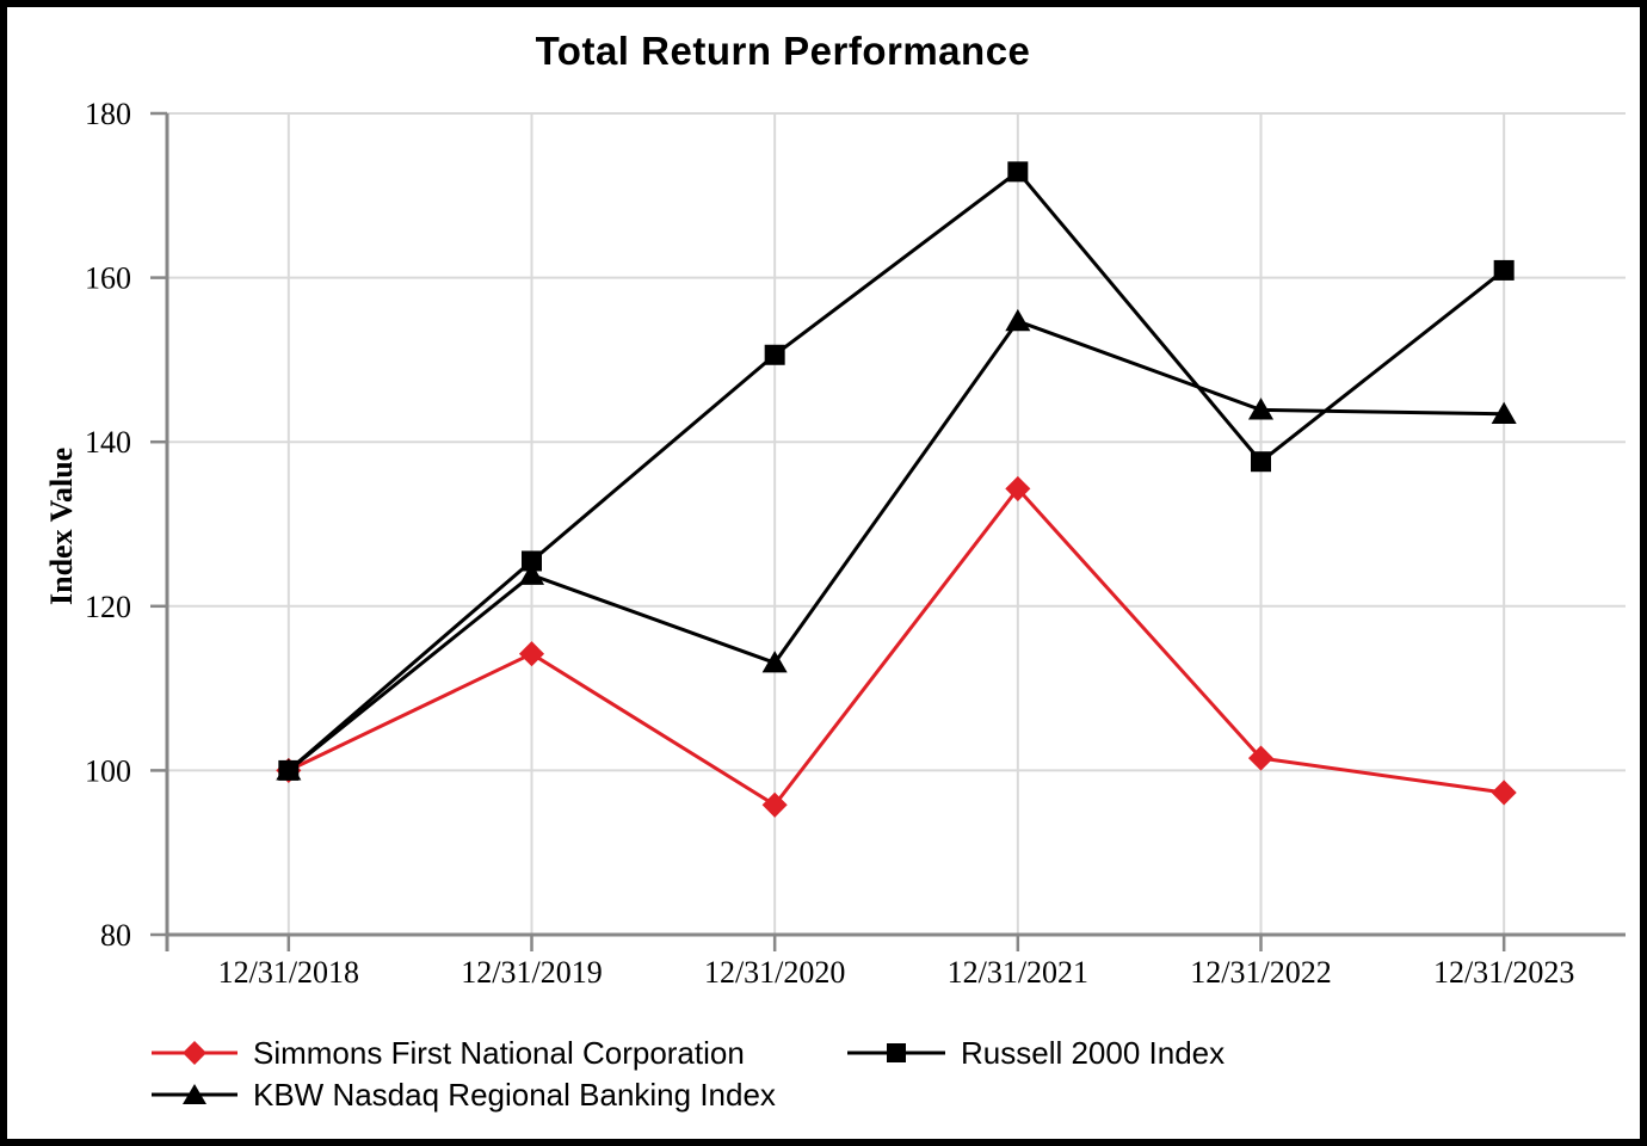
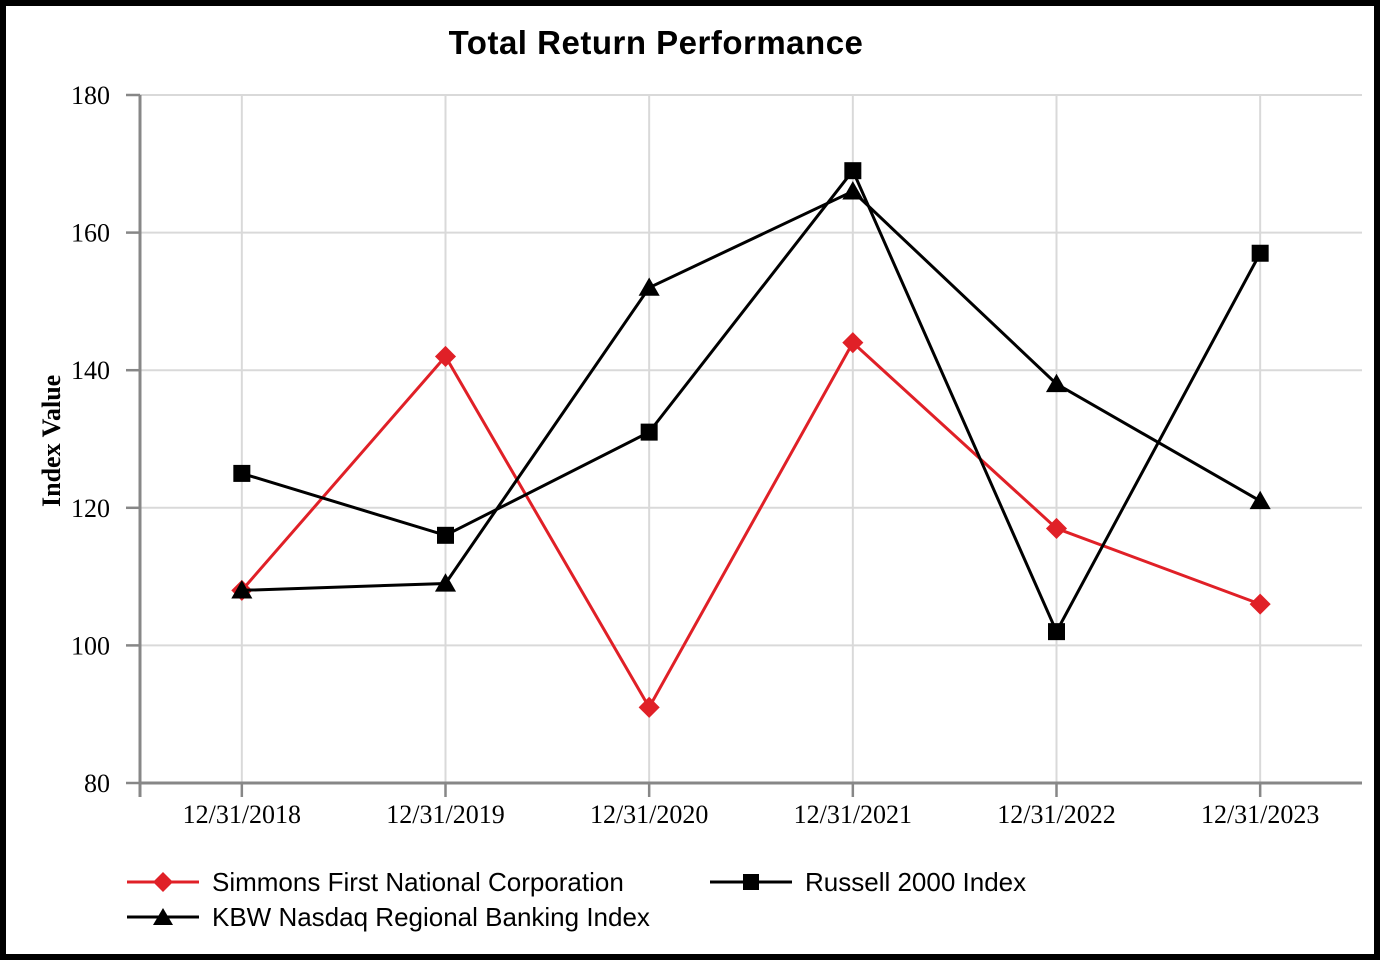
Simmons First National Corporation/12/31/2018: 100 -> 108
Russell 2000 Index/12/31/2018: 100 -> 125
KBW Nasdaq Regional Banking Index/12/31/2018: 100 -> 108
Simmons First National Corporation/12/31/2019: 114 -> 142
Russell 2000 Index/12/31/2019: 126 -> 116
KBW Nasdaq Regional Banking Index/12/31/2019: 124 -> 109
Simmons First National Corporation/12/31/2020: 96 -> 91
Russell 2000 Index/12/31/2020: 151 -> 131
KBW Nasdaq Regional Banking Index/12/31/2020: 113 -> 152
Simmons First National Corporation/12/31/2021: 134 -> 144
Russell 2000 Index/12/31/2021: 173 -> 169
KBW Nasdaq Regional Banking Index/12/31/2021: 155 -> 166
Simmons First National Corporation/12/31/2022: 102 -> 117
Russell 2000 Index/12/31/2022: 138 -> 102
KBW Nasdaq Regional Banking Index/12/31/2022: 144 -> 138
Simmons First National Corporation/12/31/2023: 97 -> 106
Russell 2000 Index/12/31/2023: 161 -> 157
KBW Nasdaq Regional Banking Index/12/31/2023: 143 -> 121
